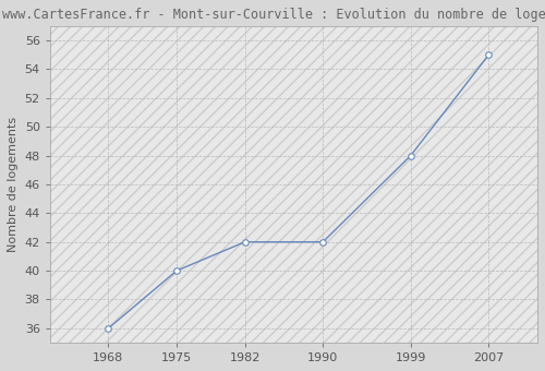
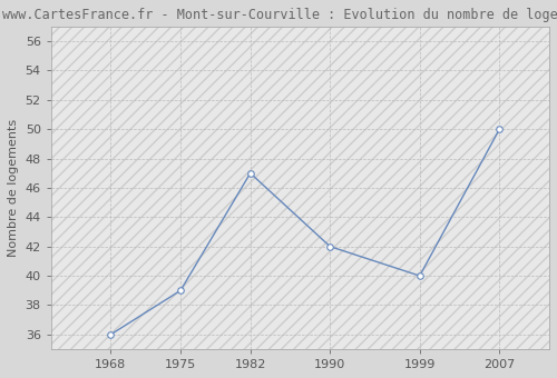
1975: 40 -> 39
1982: 42 -> 47
1999: 48 -> 40
2007: 55 -> 50
